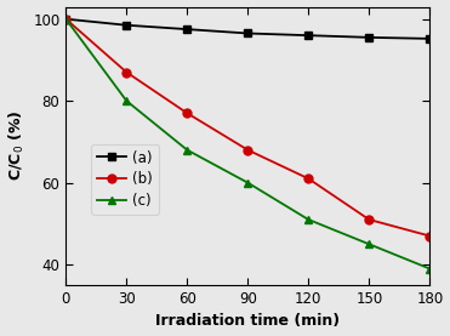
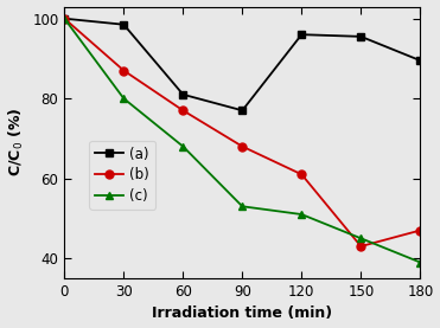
(a)/60: 97.5 -> 81.0
(a)/90: 96.5 -> 77.0
(c)/90: 60 -> 53
(b)/150: 51 -> 43
(a)/180: 95.2 -> 89.5
